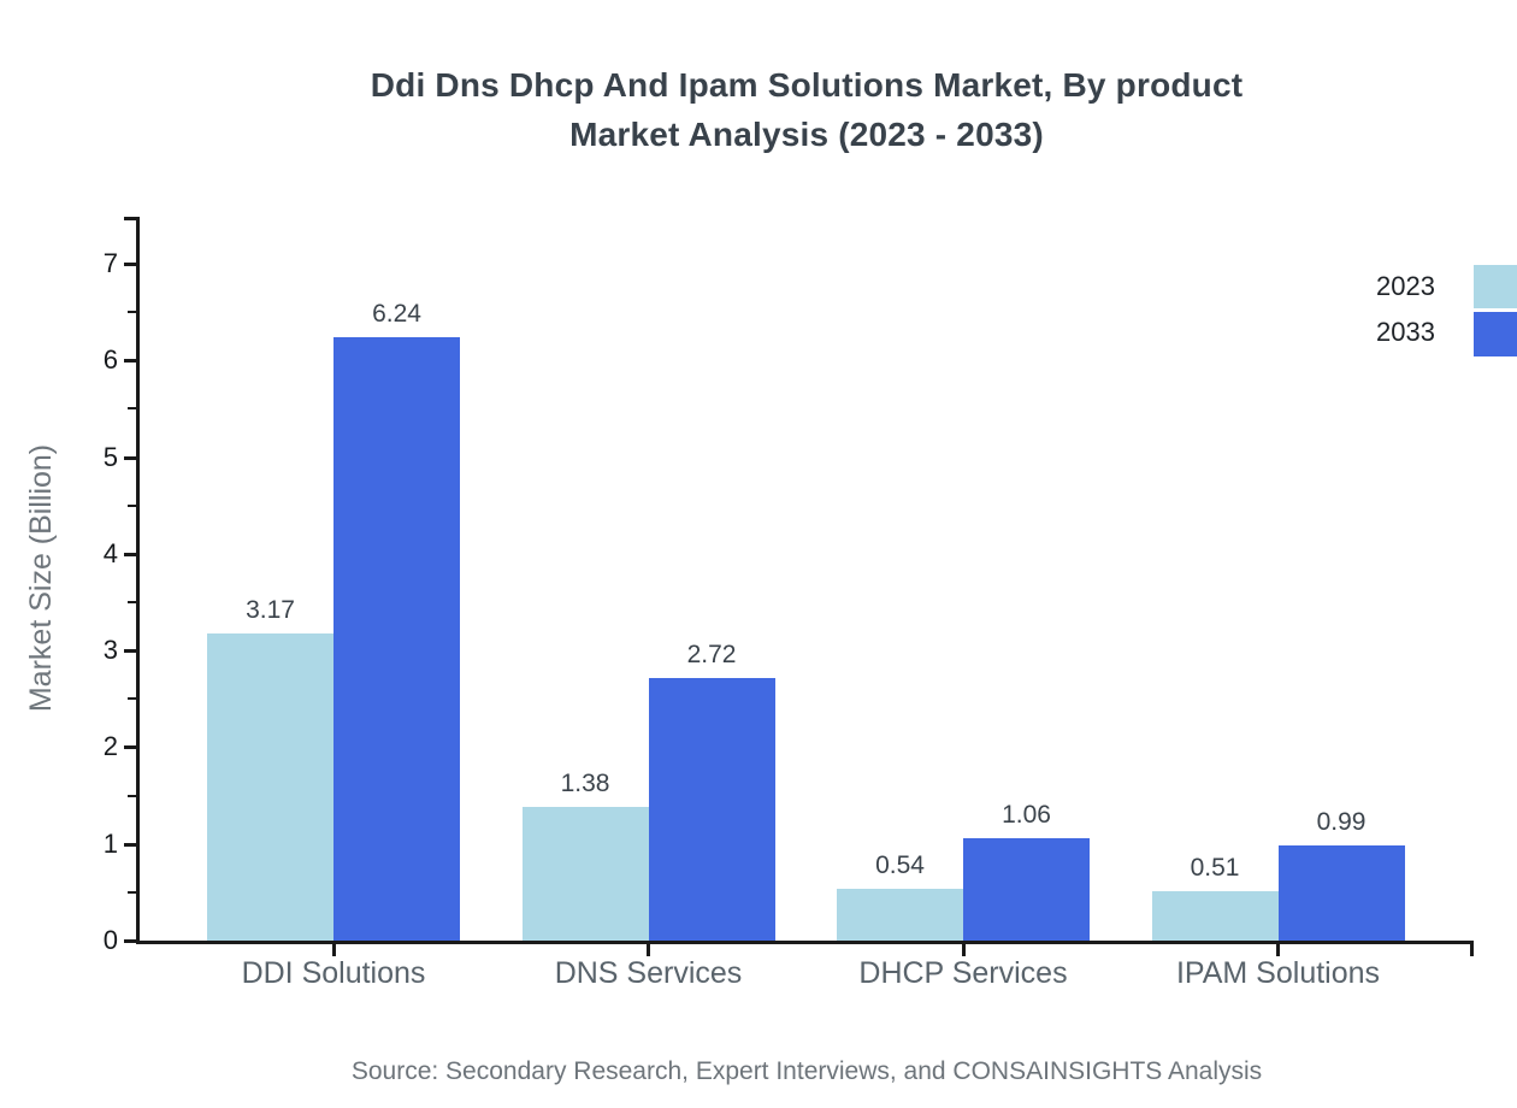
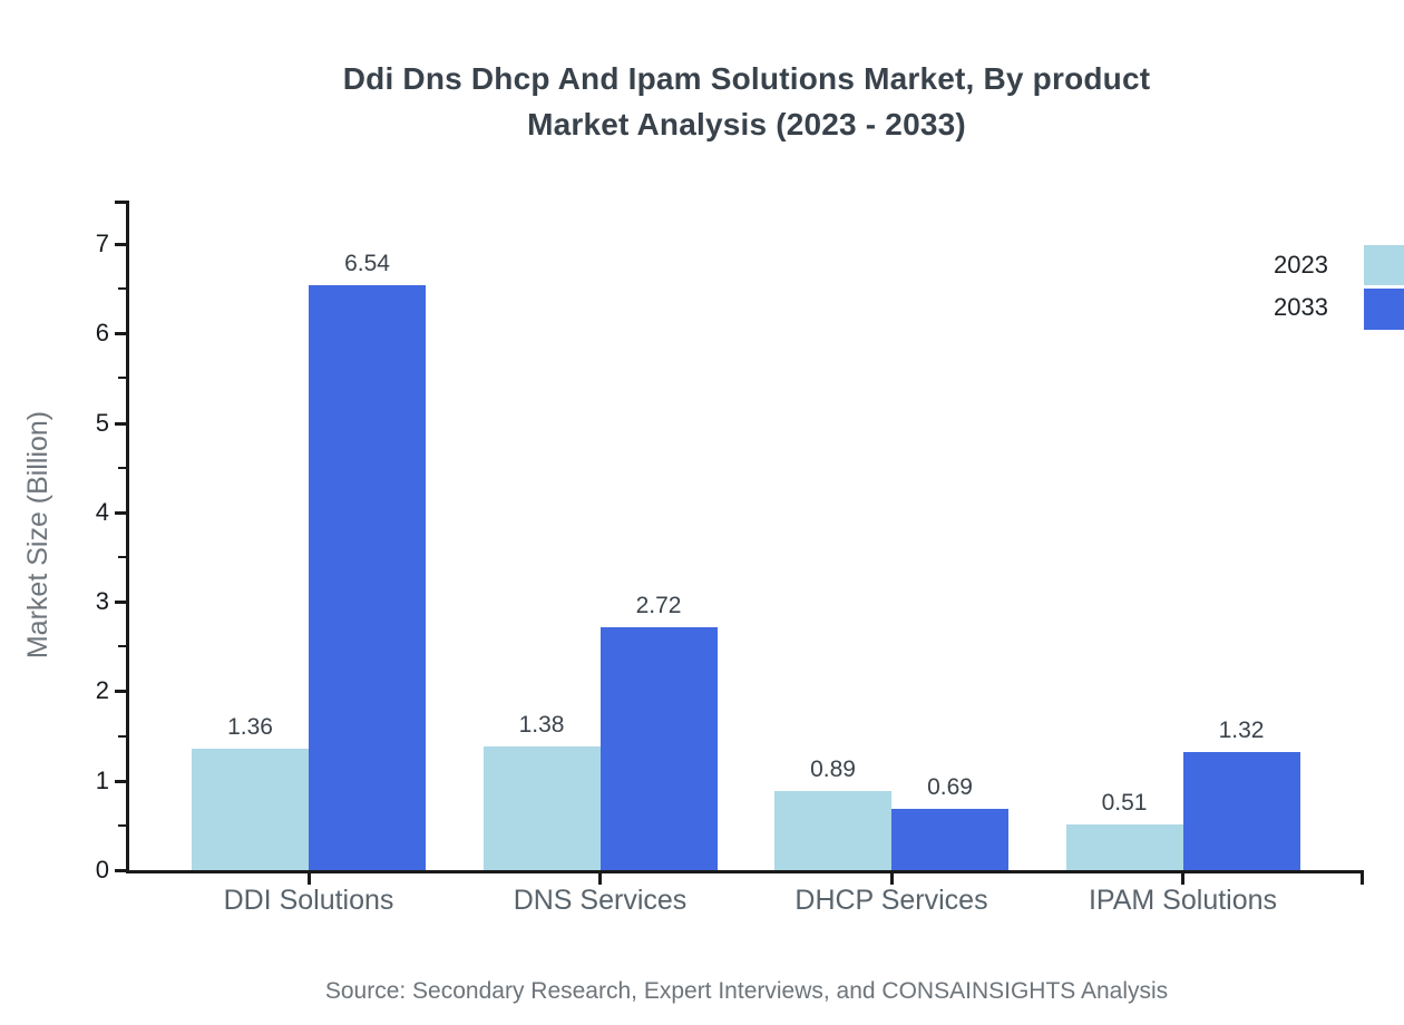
2023/DDI Solutions: 3.17 -> 1.36
2033/DDI Solutions: 6.24 -> 6.54
2023/DHCP Services: 0.54 -> 0.89
2033/DHCP Services: 1.06 -> 0.69
2033/IPAM Solutions: 0.99 -> 1.32
